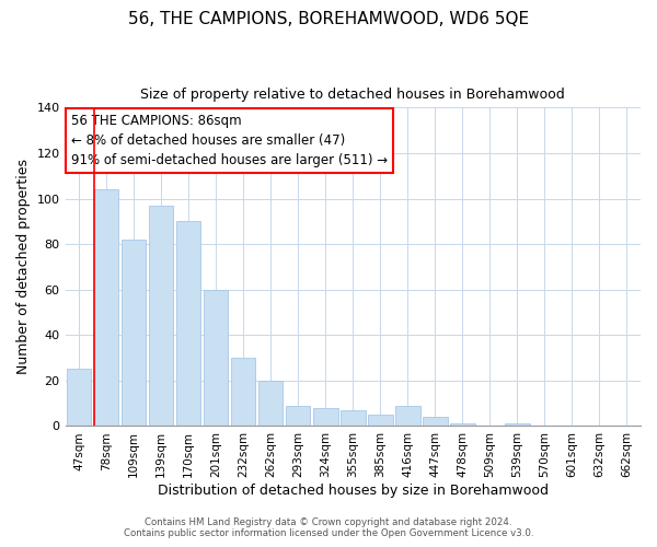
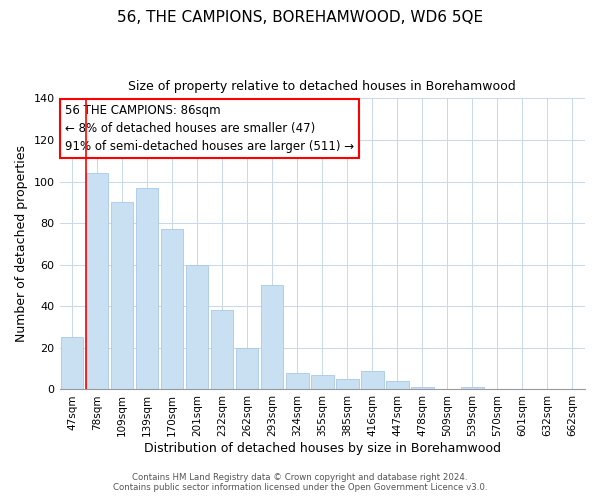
109sqm: 82 -> 90
170sqm: 90 -> 77
232sqm: 30 -> 38
293sqm: 9 -> 50
